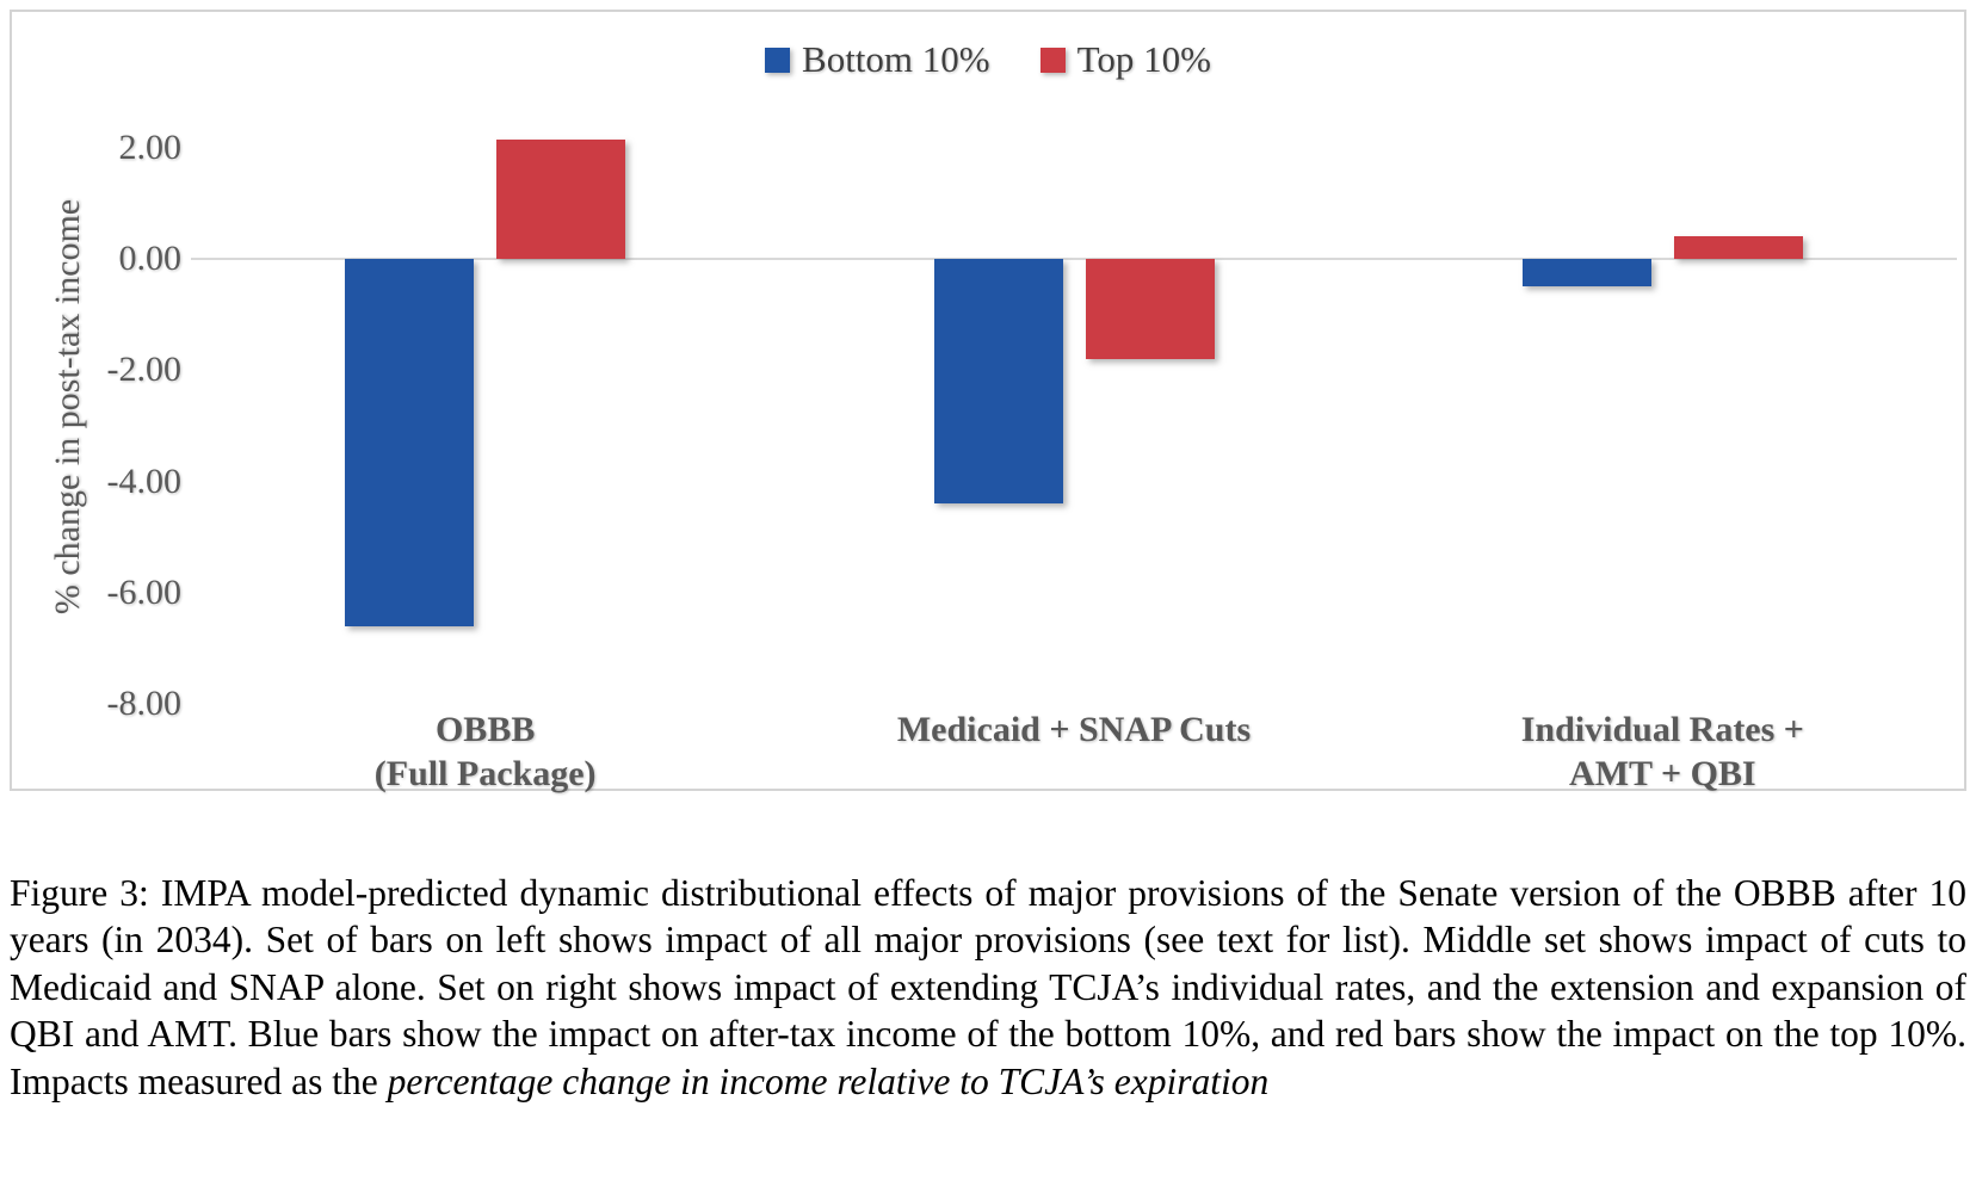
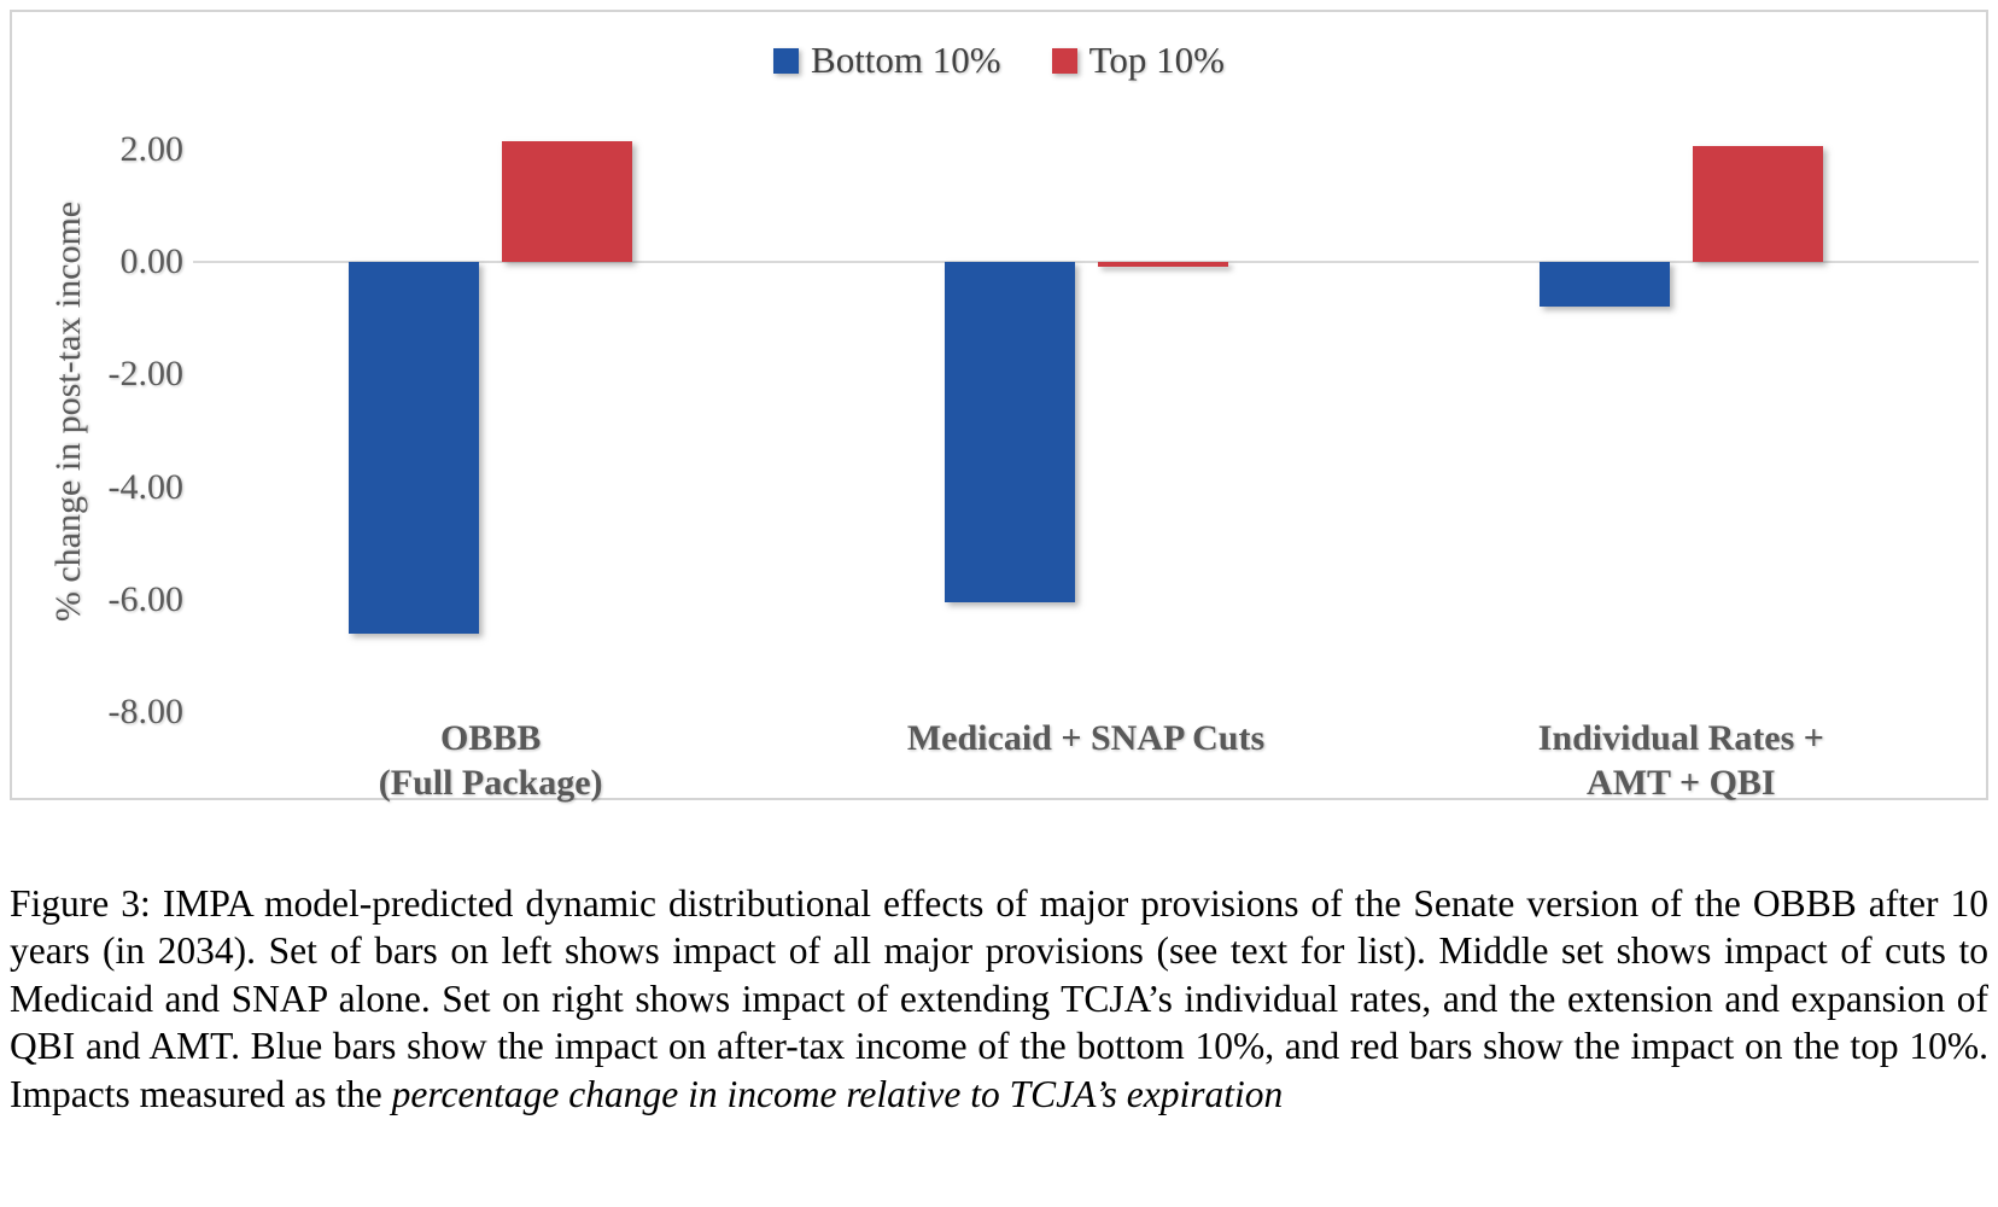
Bottom 10%/Medicaid + SNAP Cuts: -4.4 -> -6.0
Top 10%/Medicaid + SNAP Cuts: -1.8 -> -0.1
Bottom 10%/Individual Rates + AMT + QBI: -0.5 -> -0.8
Top 10%/Individual Rates + AMT + QBI: 0.4 -> 2.0
